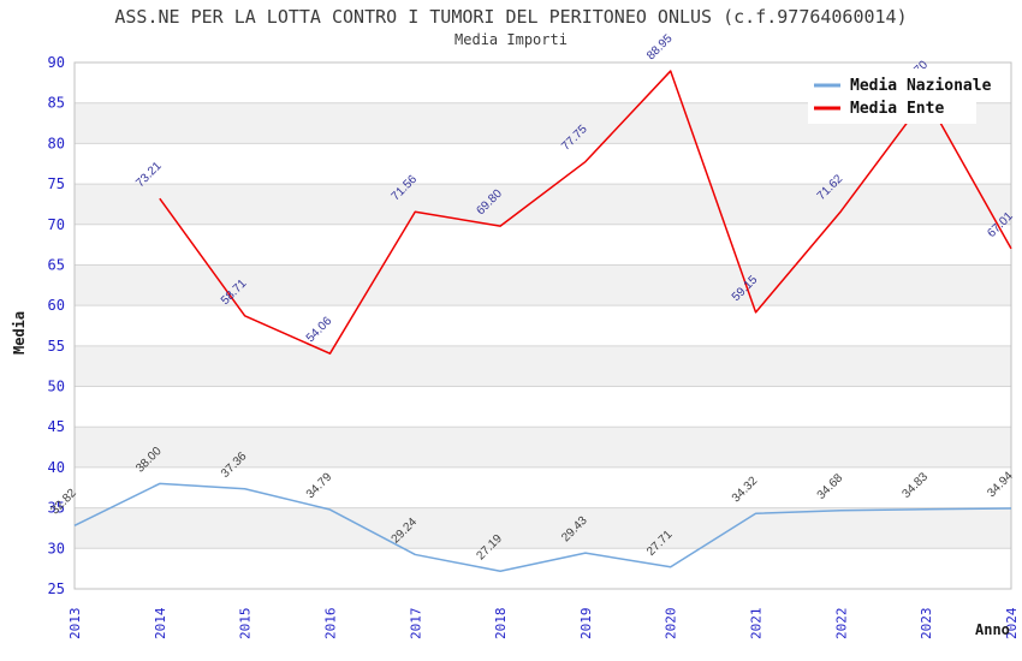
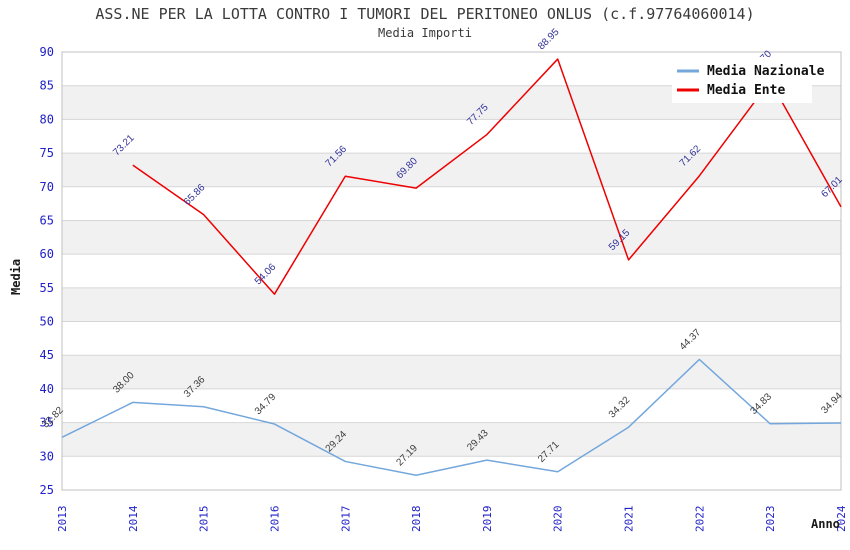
Media Ente/2015: 58.71 -> 65.86
Media Nazionale/2022: 34.68 -> 44.37
